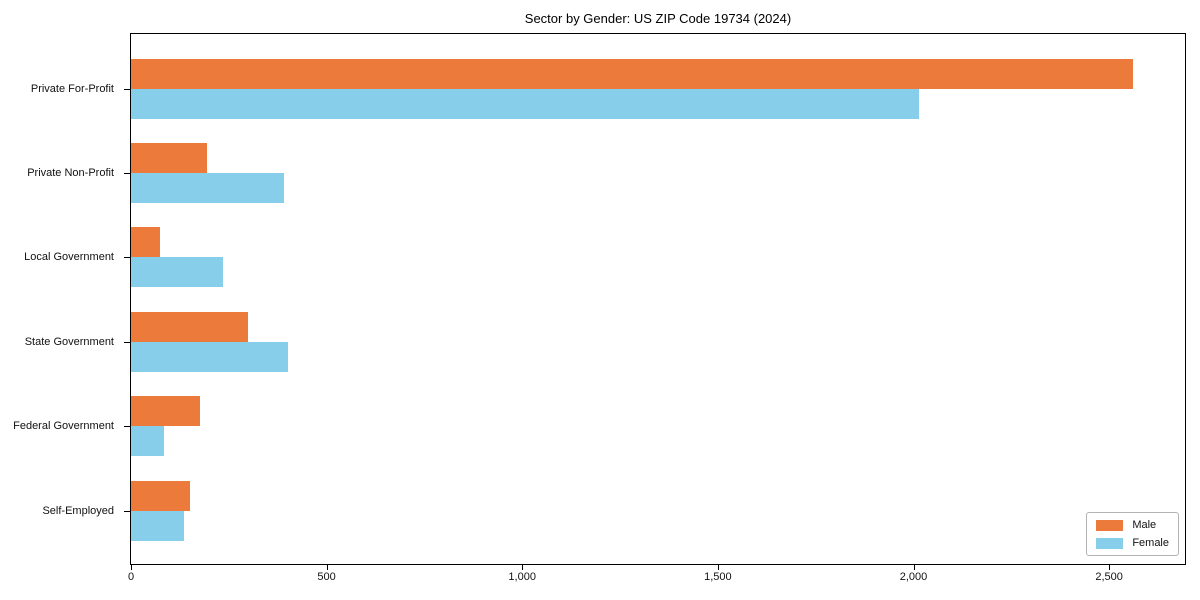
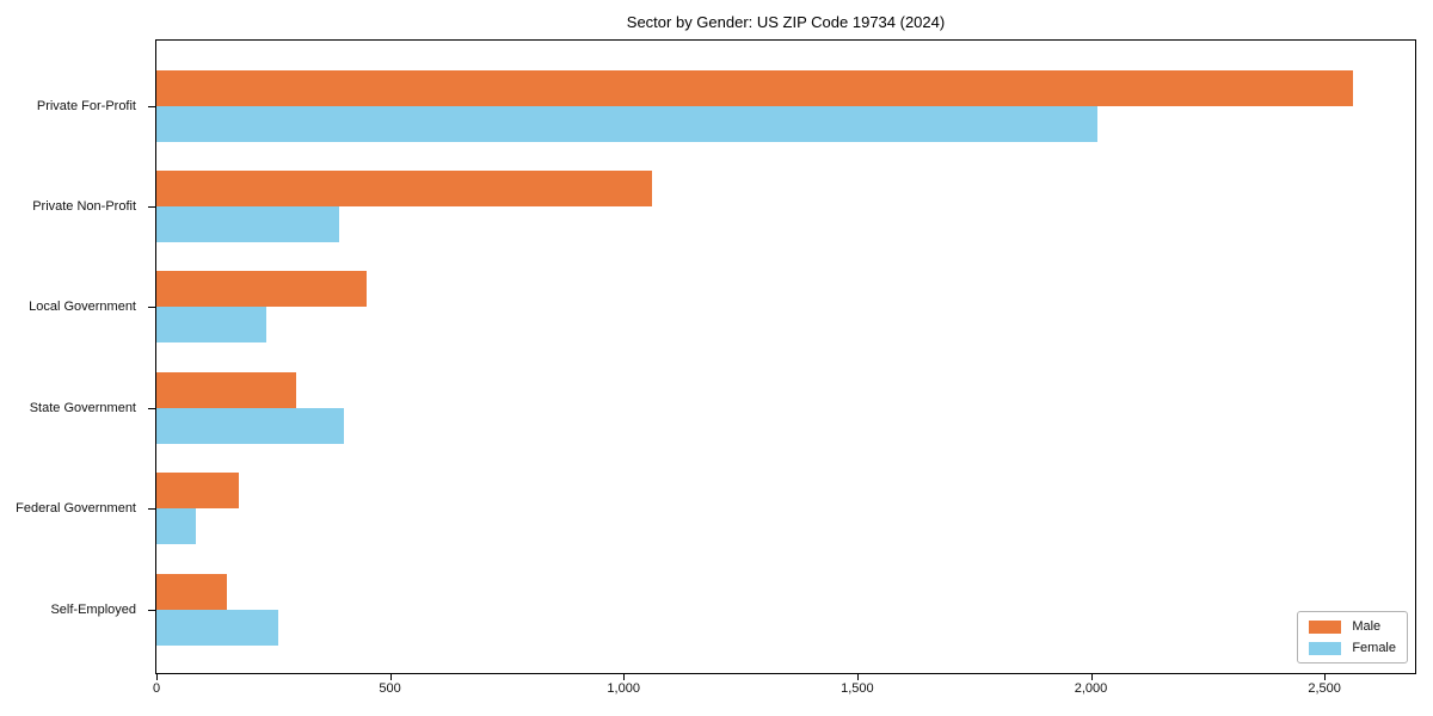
Male/Private Non-Profit: 200 -> 1060
Male/Local Government: 80 -> 450
Female/Self-Employed: 140 -> 260
